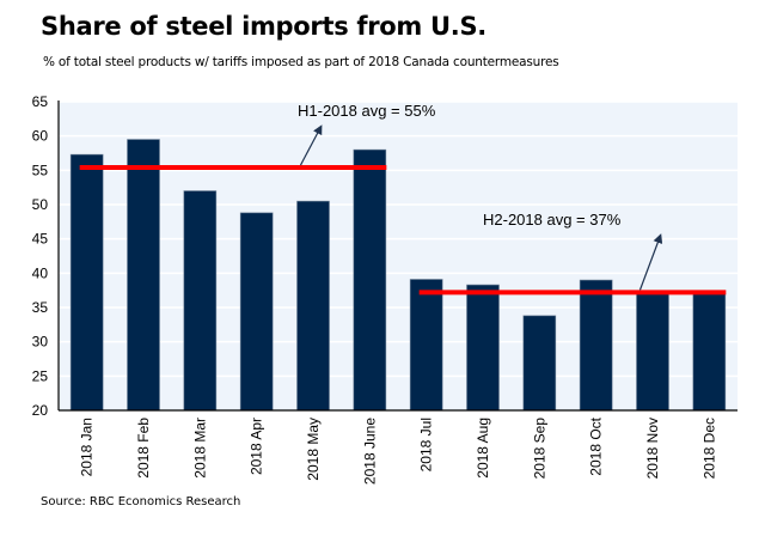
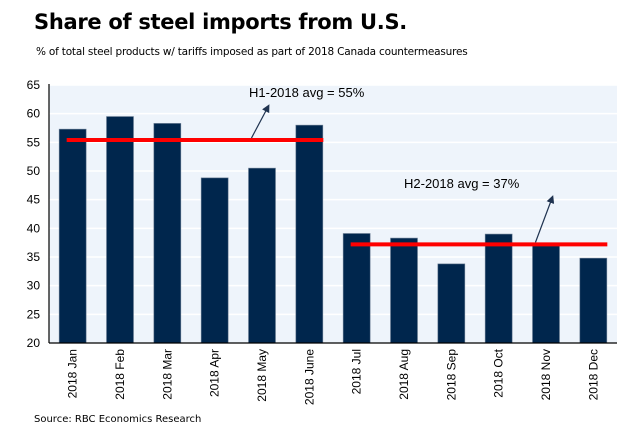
2018 Mar: 52 -> 58
2018 Dec: 37 -> 35
